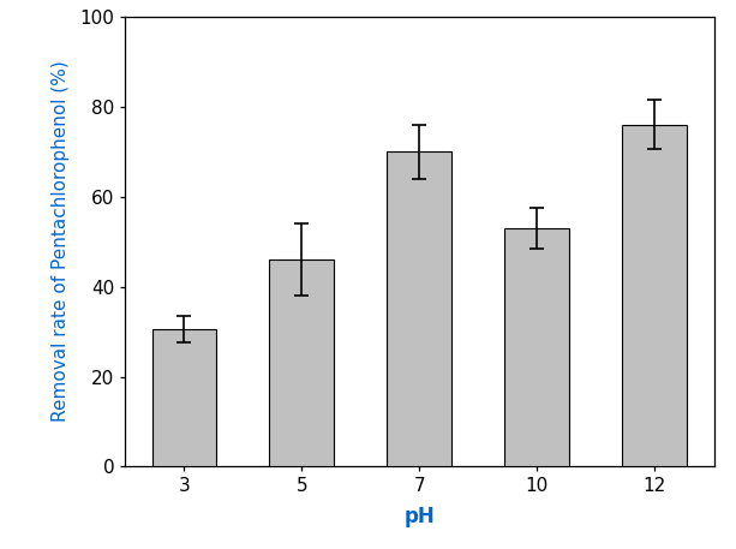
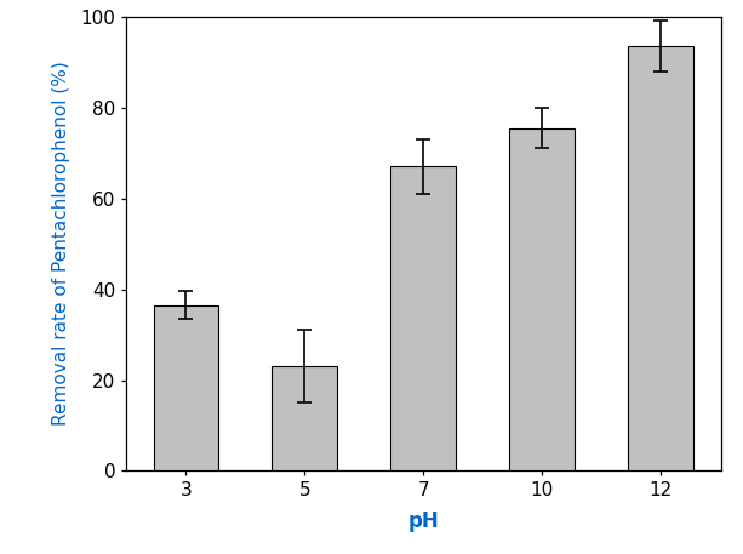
3: 30.5 -> 36.5
5: 46.0 -> 23.0
7: 70.0 -> 67.0
10: 53.0 -> 75.5
12: 76.0 -> 93.5
